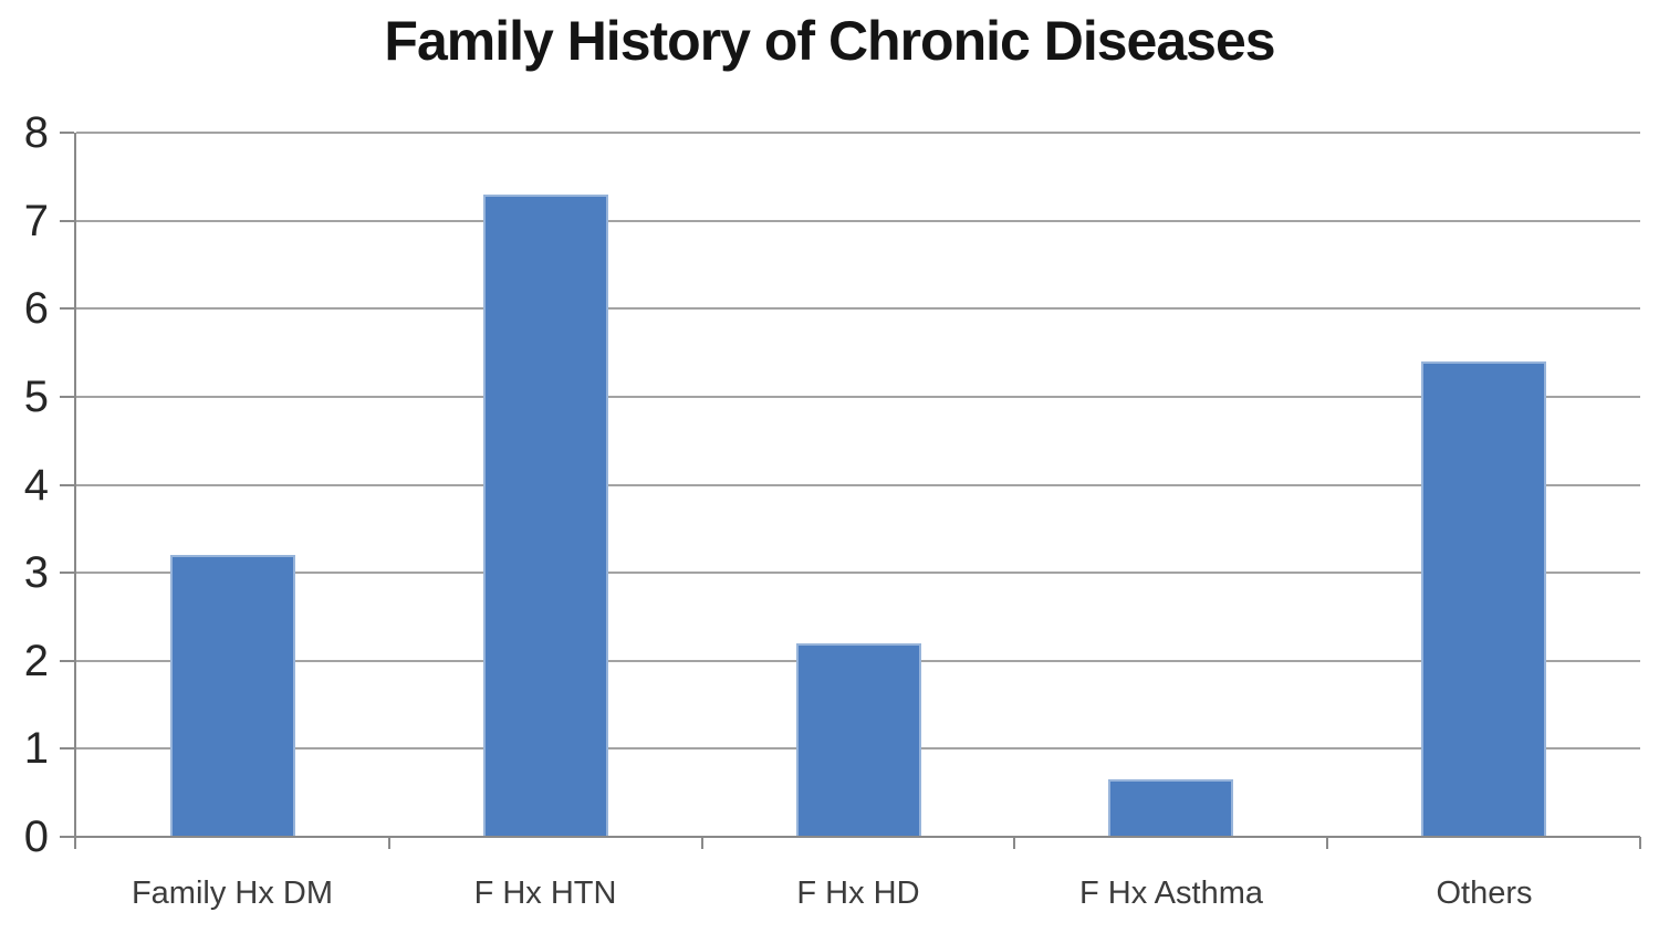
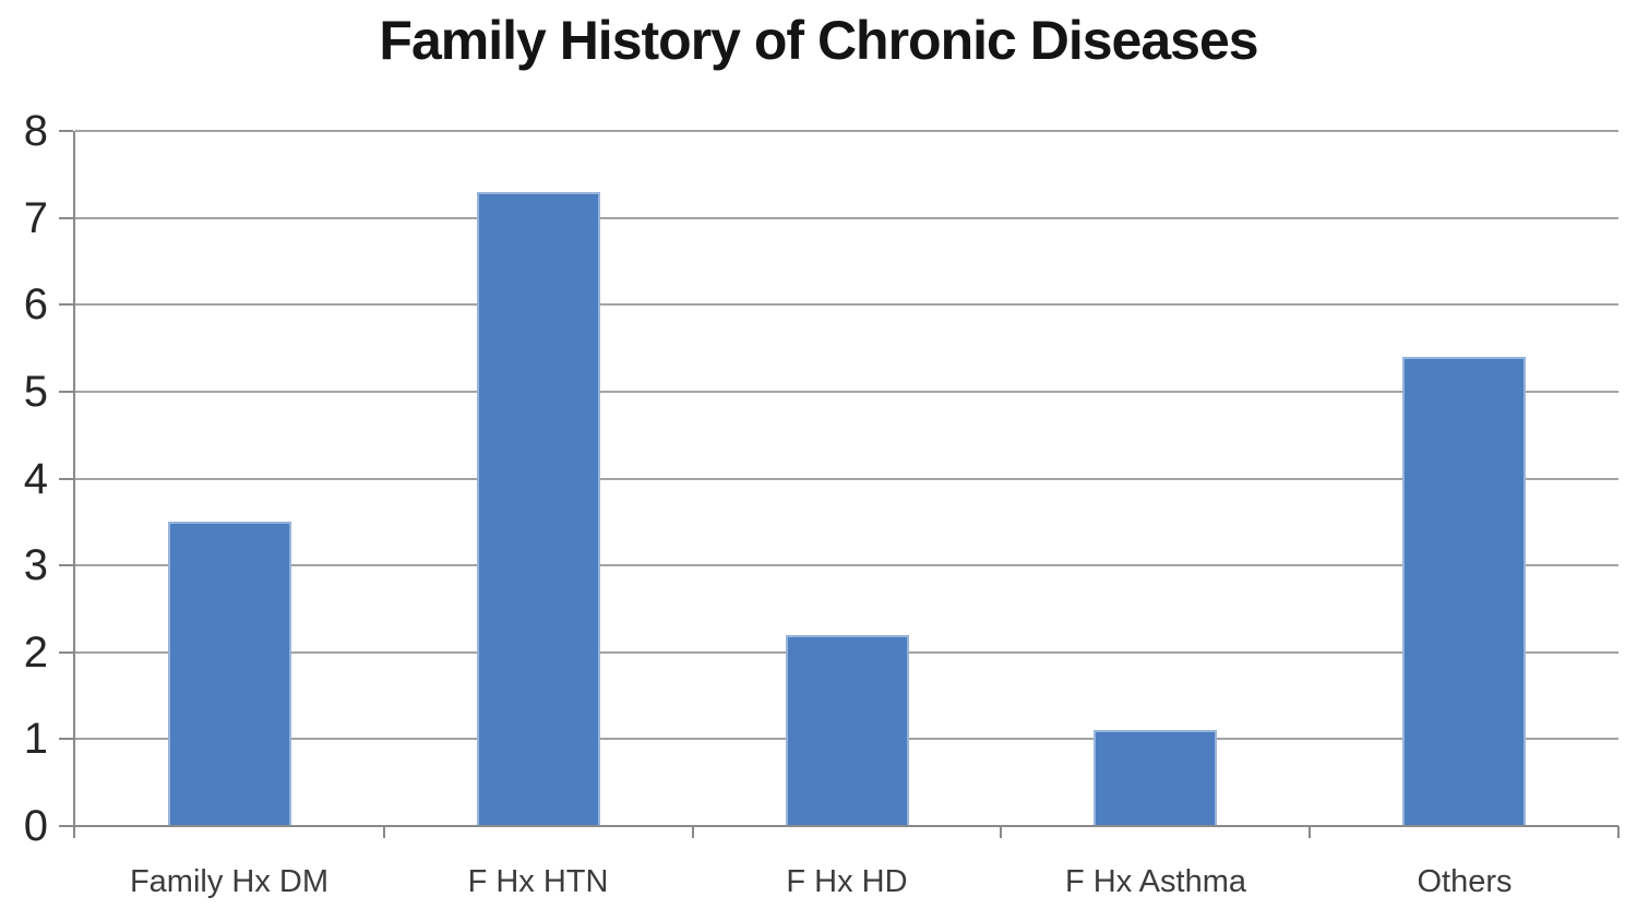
Family Hx DM: 3.2 -> 3.5
F Hx Asthma: 0.7 -> 1.1
